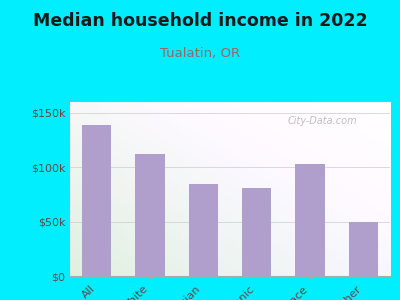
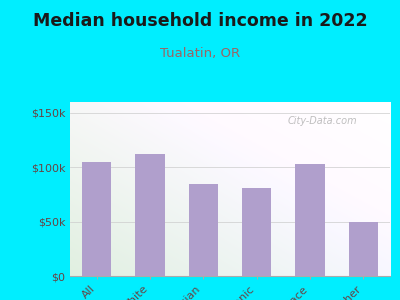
All: $139k -> $105k
